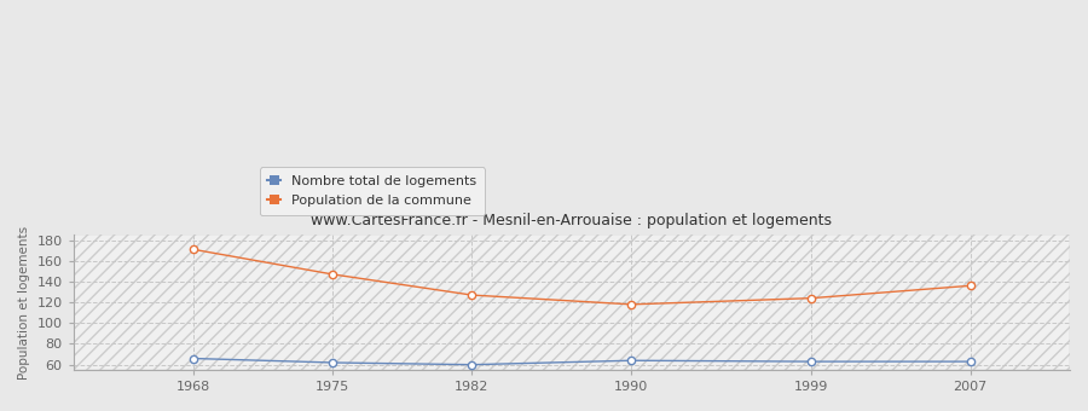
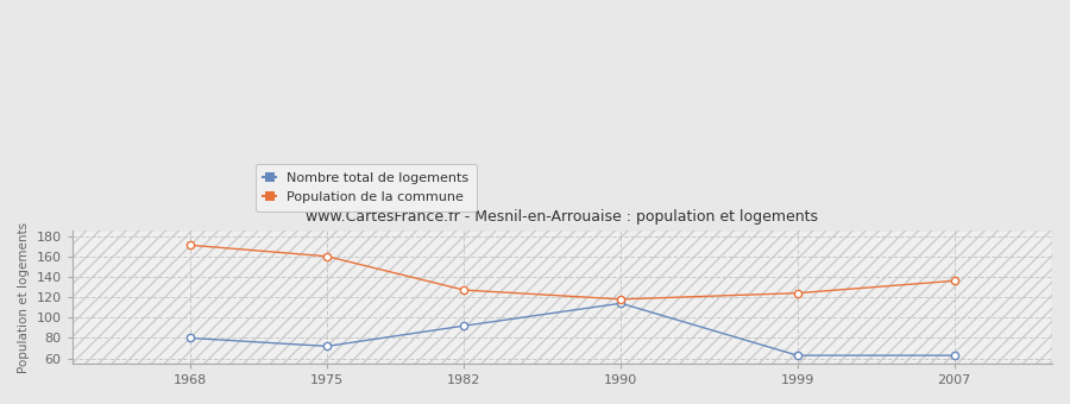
Nombre total de logements/1968: 66 -> 80
Nombre total de logements/1975: 62 -> 72
Population de la commune/1975: 147 -> 160
Nombre total de logements/1982: 60 -> 92
Nombre total de logements/1990: 64 -> 114
